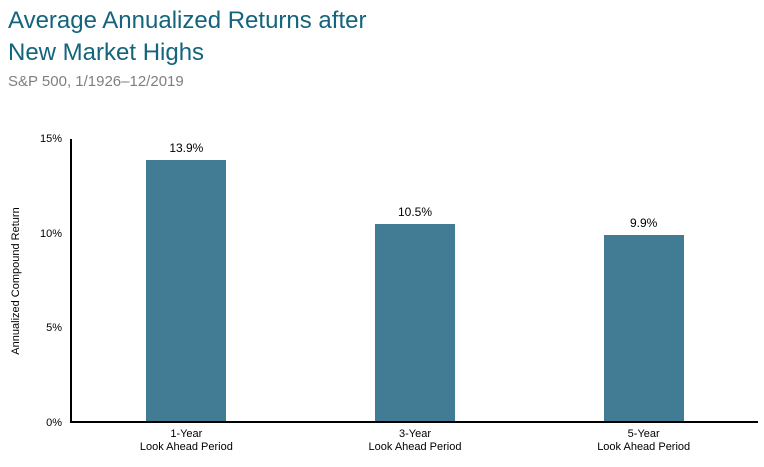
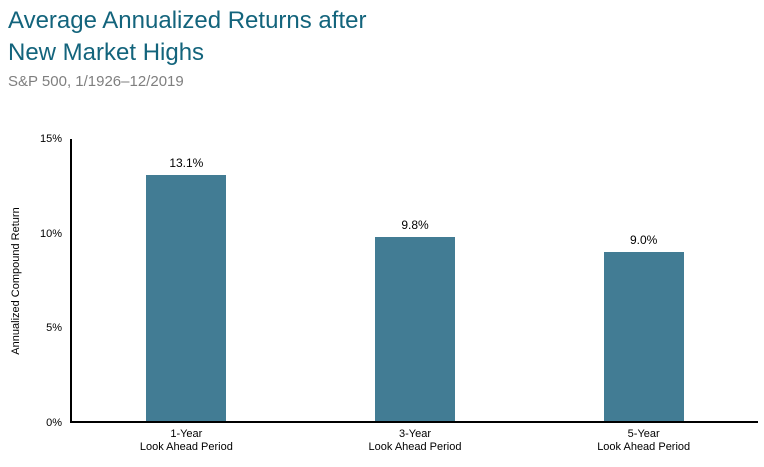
1-Year: 13.9% -> 13.1%
3-Year: 10.5% -> 9.8%
5-Year: 9.9% -> 9.0%
